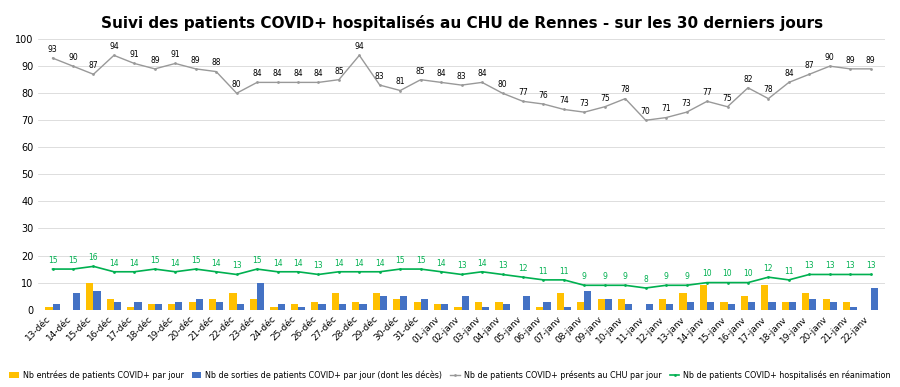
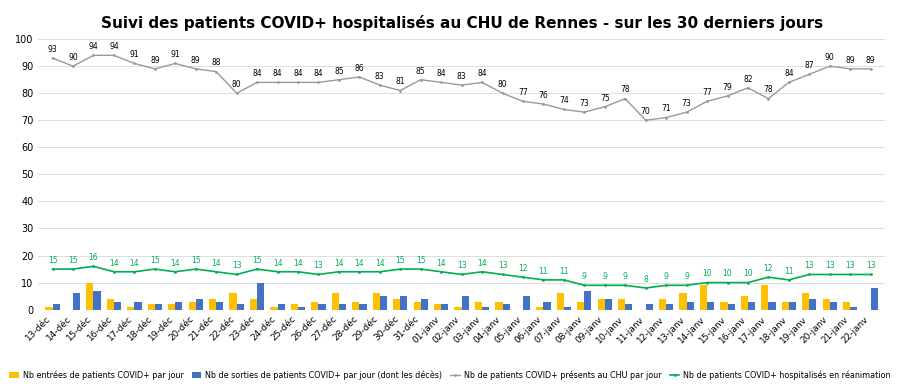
Nb de patients COVID+ présents au CHU par jour/15-déc: 87 -> 94
Nb de patients COVID+ présents au CHU par jour/28-déc: 94 -> 86
Nb de patients COVID+ présents au CHU par jour/15-janv: 75 -> 79
